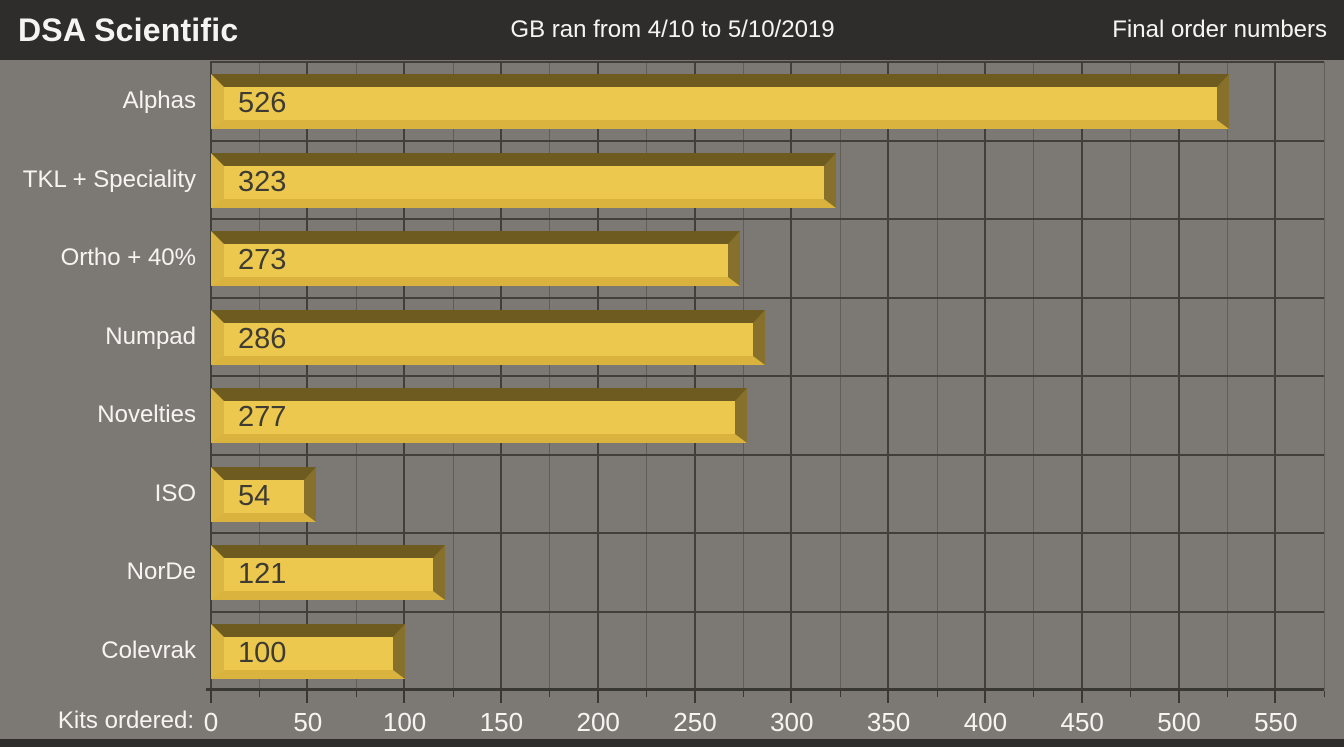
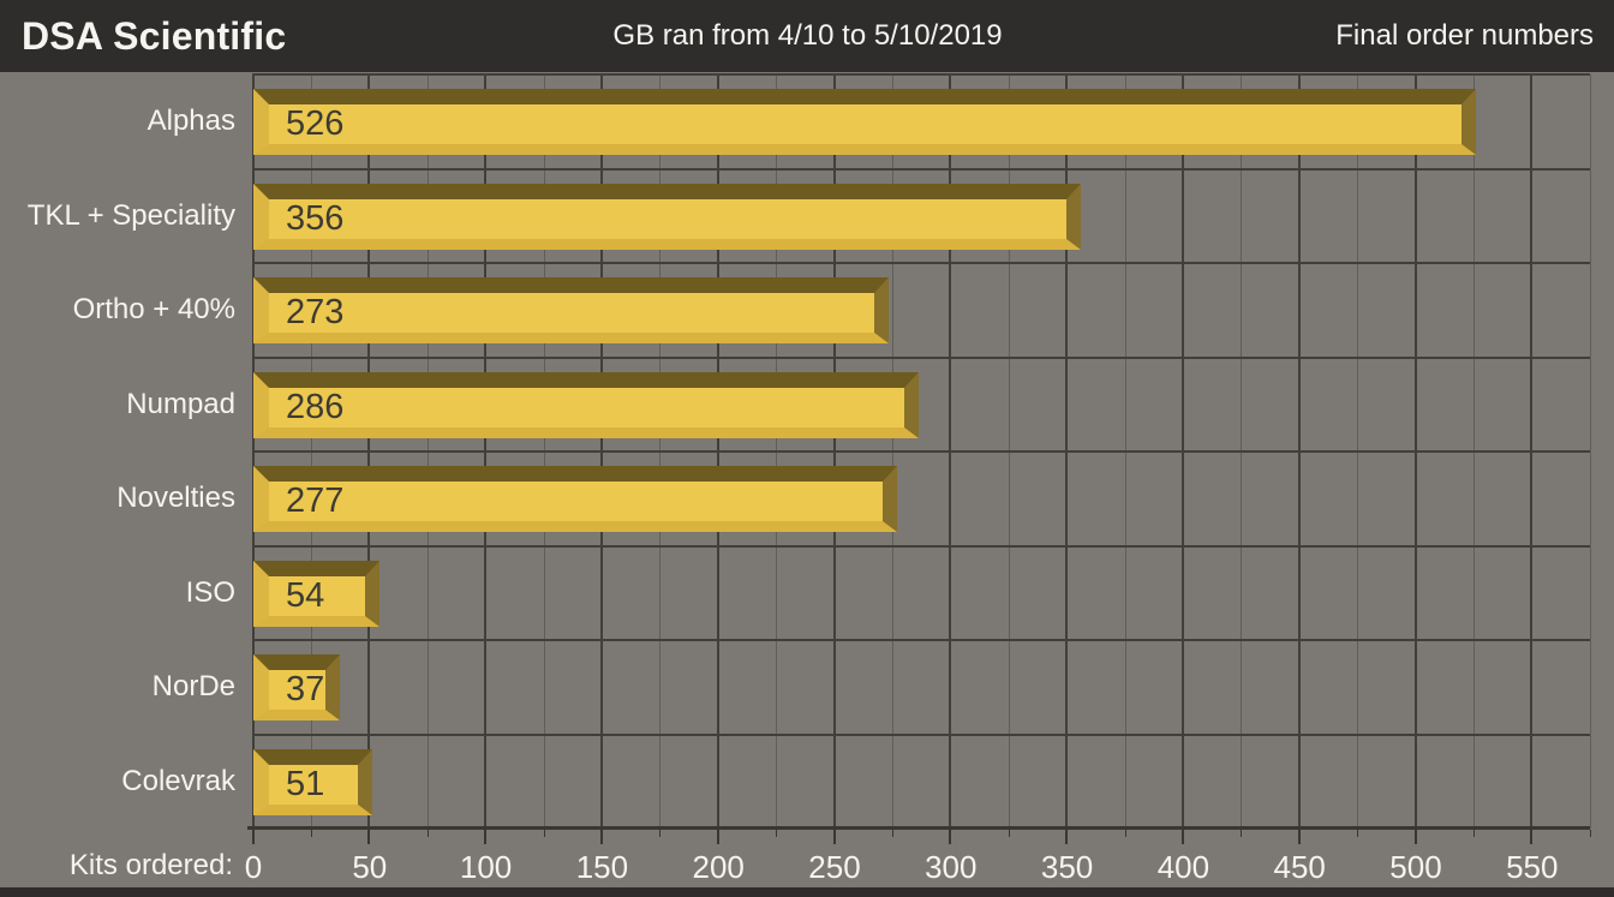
TKL + Speciality: 323 -> 356
NorDe: 121 -> 37
Colevrak: 100 -> 51
